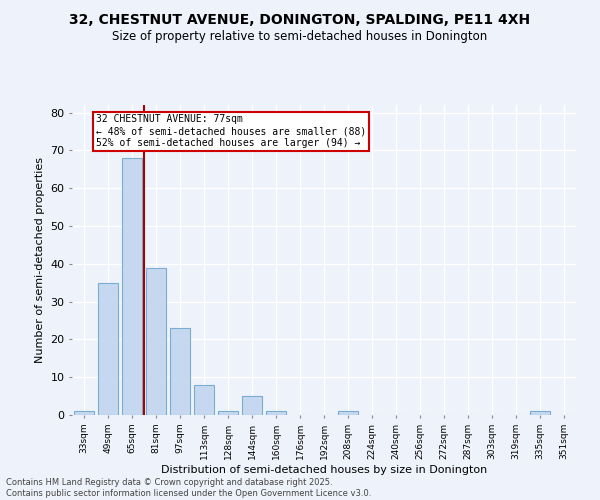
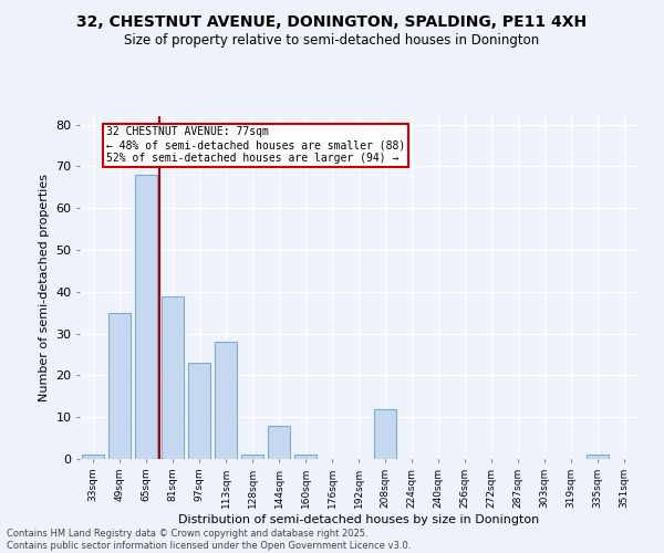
113sqm: 8 -> 28
144sqm: 5 -> 8
208sqm: 1 -> 12
